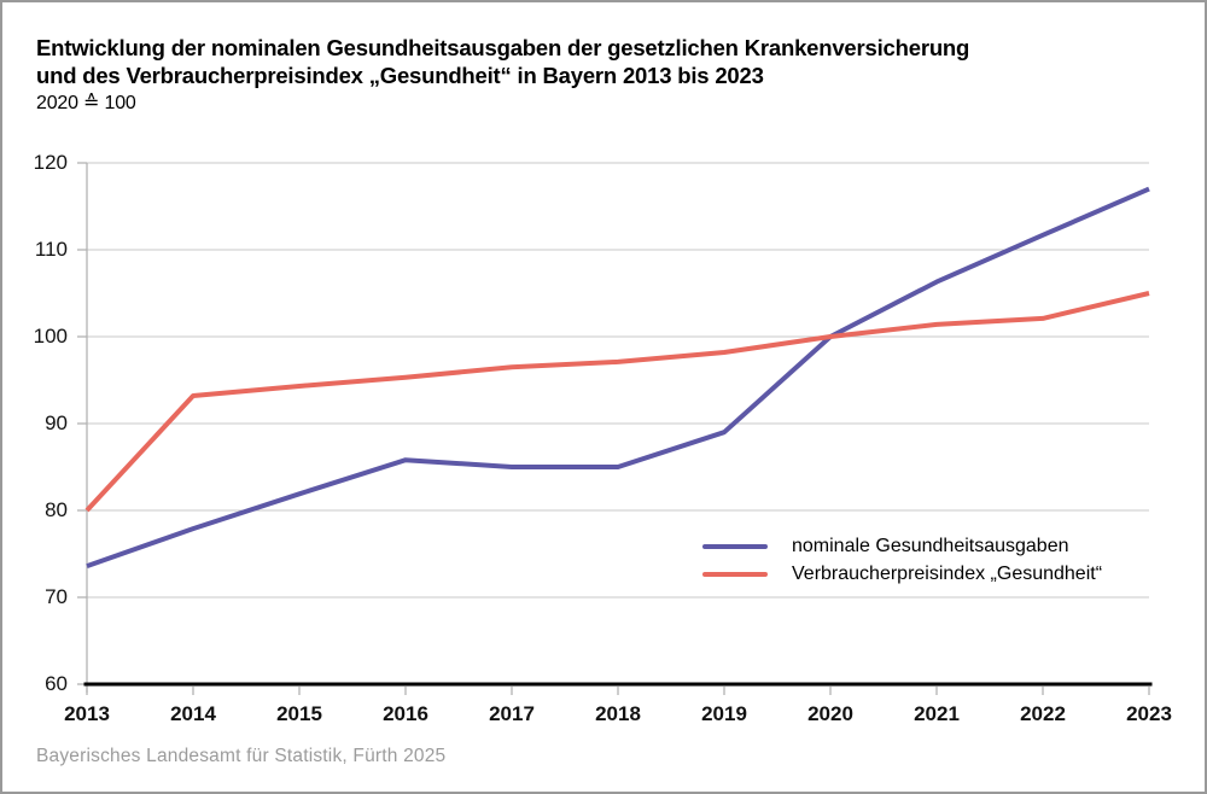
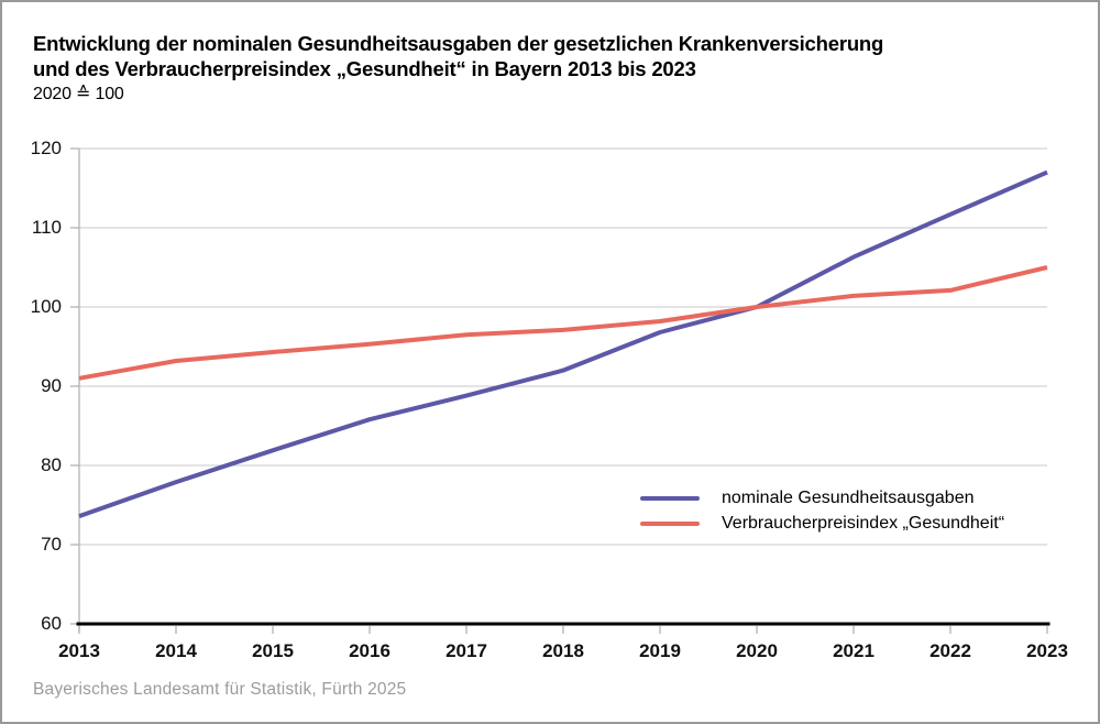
Verbraucherpreisindex „Gesundheit“/2013: 80 -> 91
nominale Gesundheitsausgaben/2017: 85 -> 89
nominale Gesundheitsausgaben/2018: 85 -> 92
nominale Gesundheitsausgaben/2019: 89 -> 97
